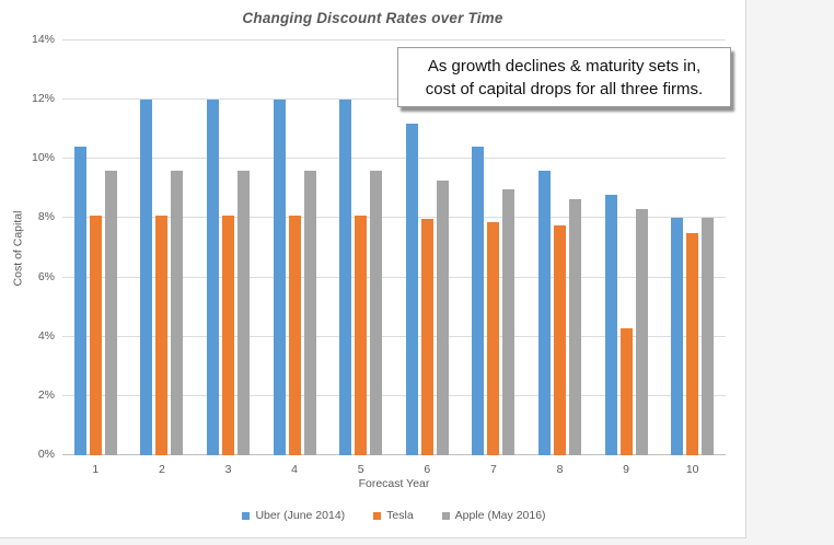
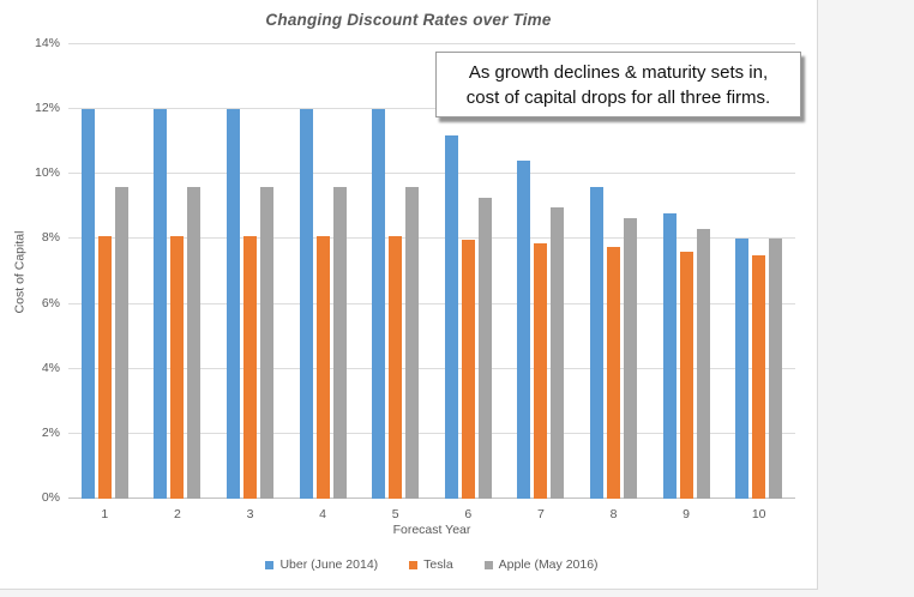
Uber (June 2014)/1: 10.4% -> 12.0%
Tesla/9: 4.3% -> 7.6%
